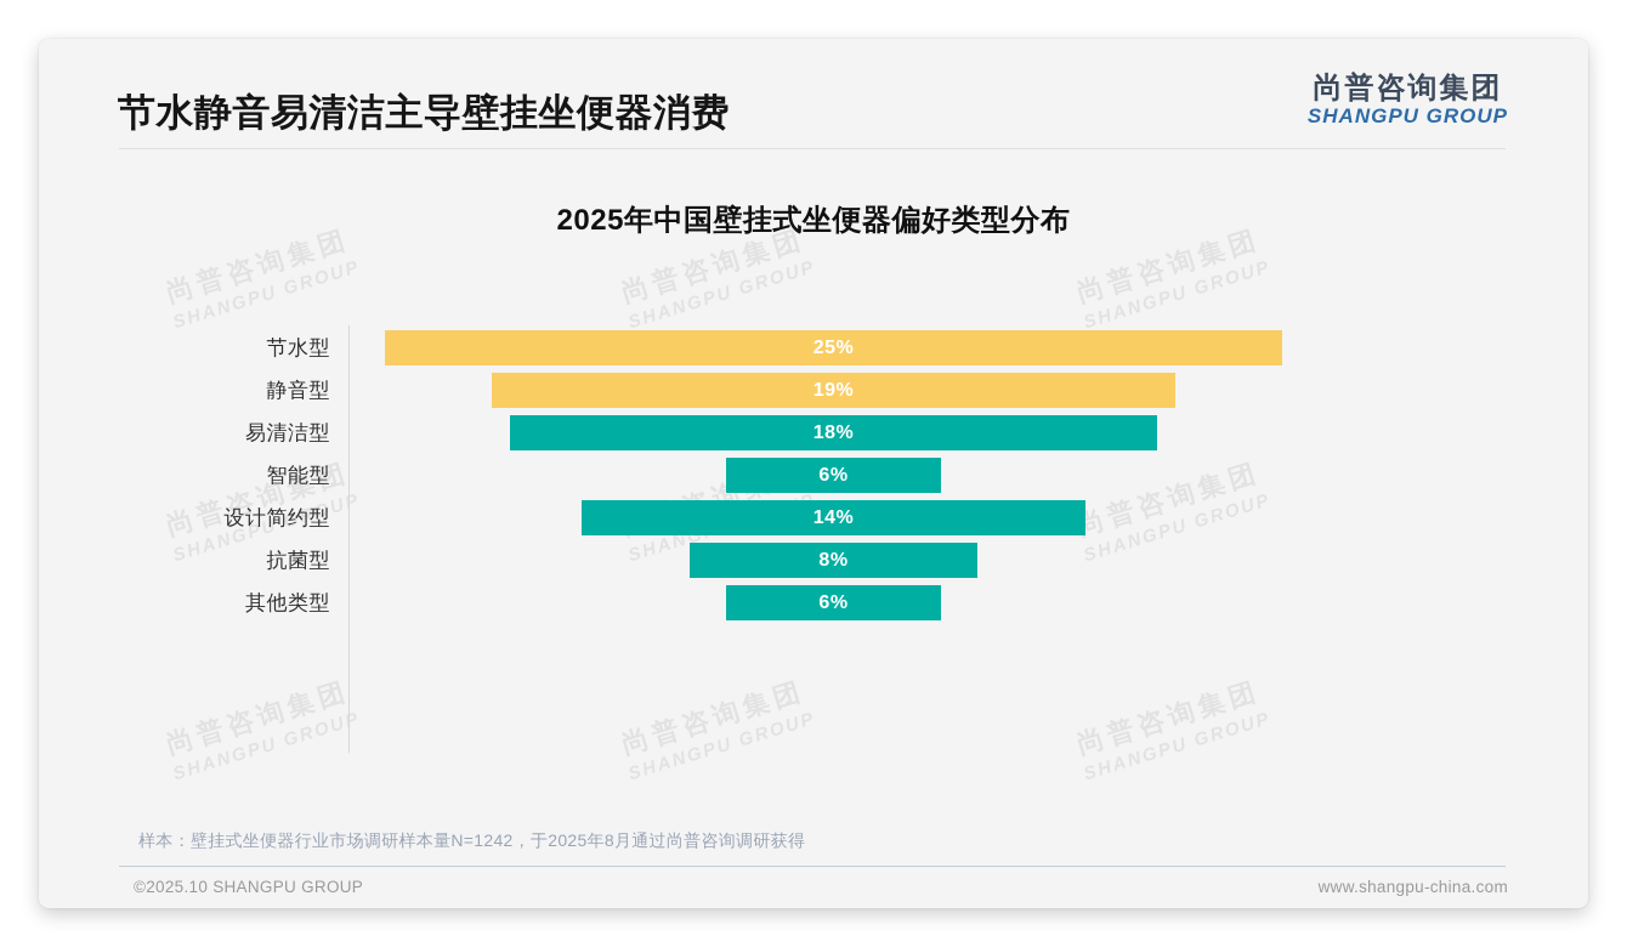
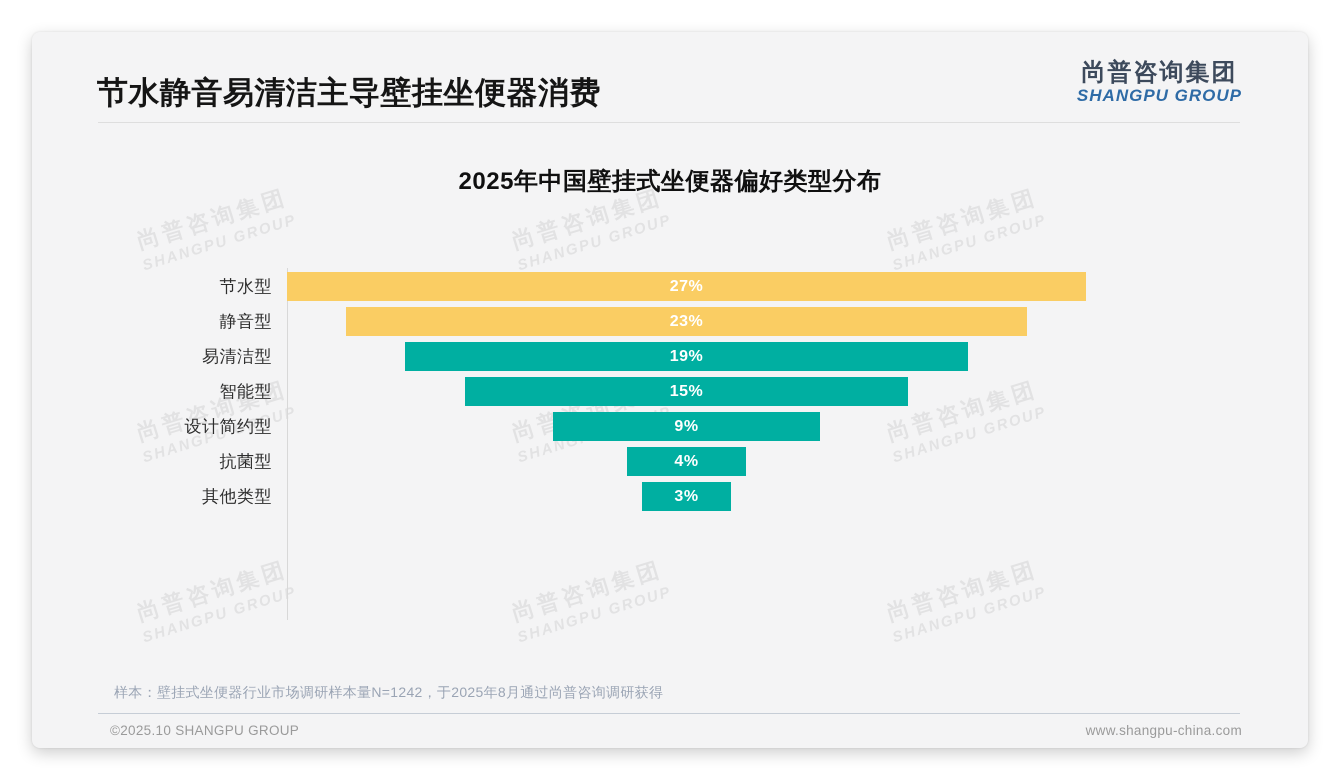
节水型: 25% -> 27%
静音型: 19% -> 23%
易清洁型: 18% -> 19%
智能型: 6% -> 15%
设计简约型: 14% -> 9%
抗菌型: 8% -> 4%
其他类型: 6% -> 3%
